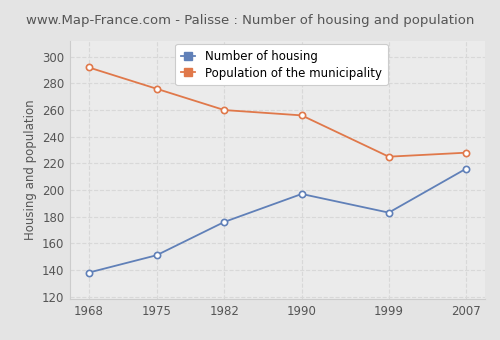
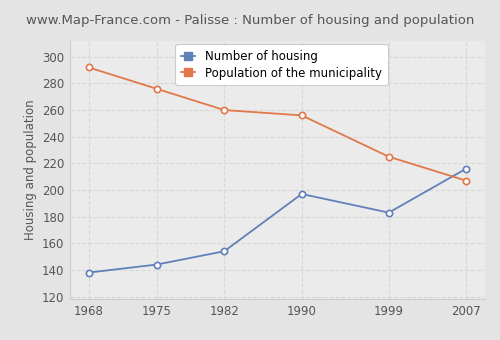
Number of housing/1975: 151 -> 144
Number of housing/1982: 176 -> 154
Population of the municipality/2007: 228 -> 207
